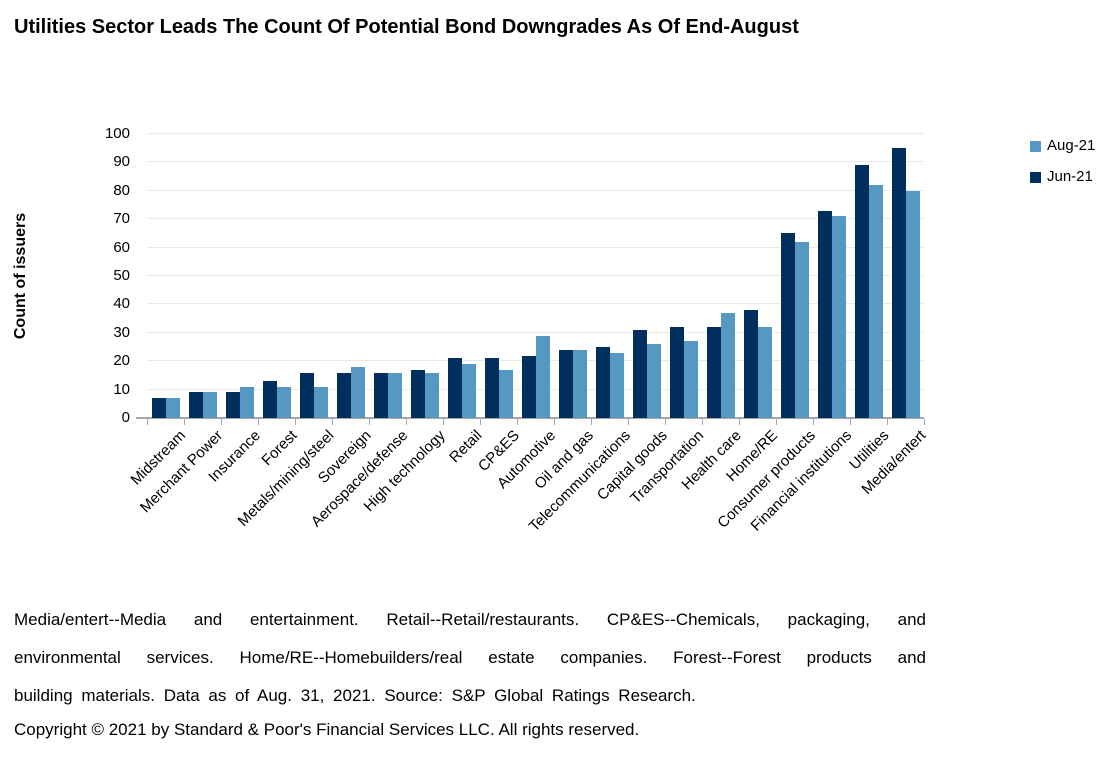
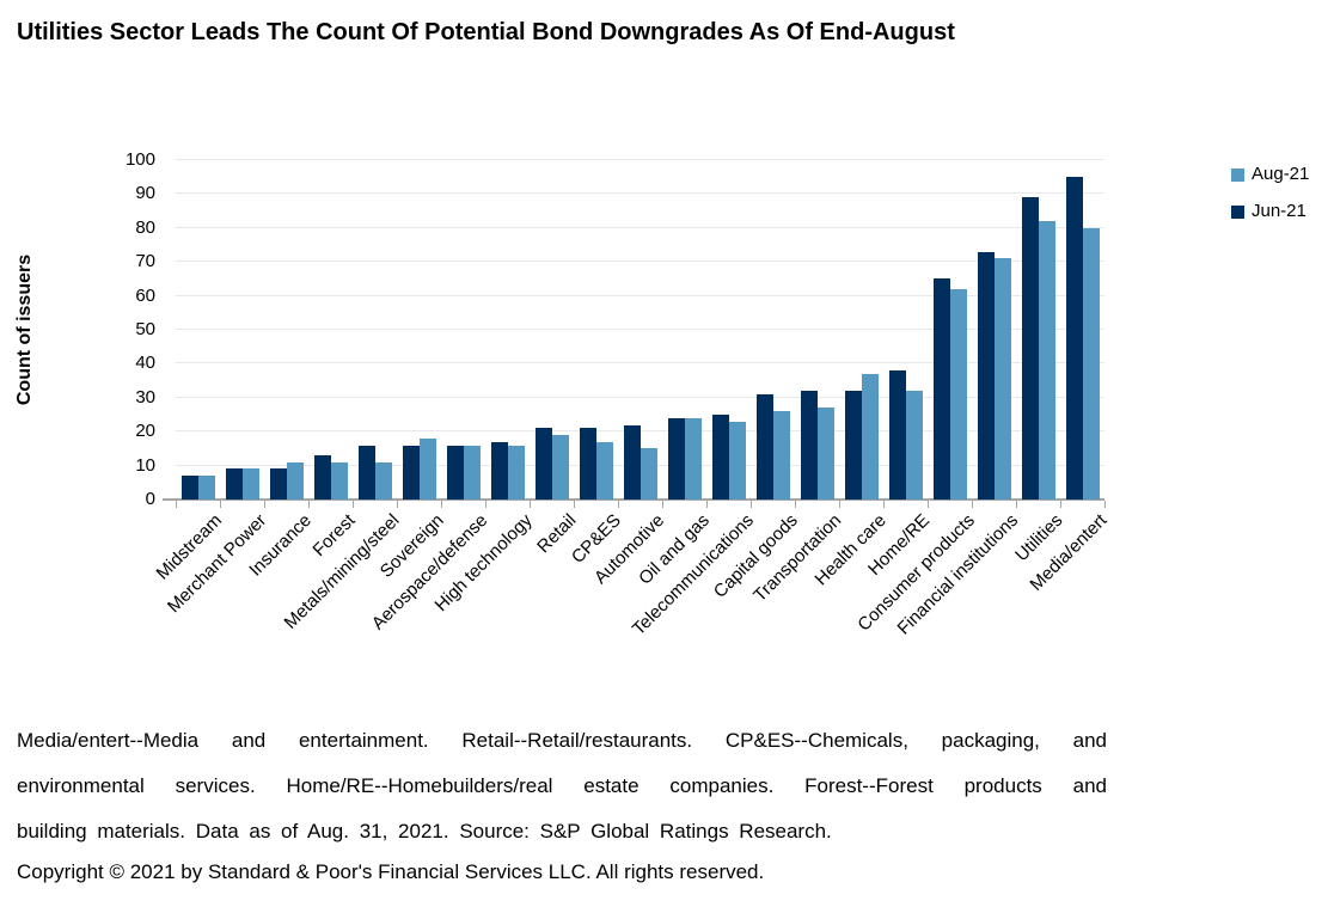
Aug-21/Automotive: 29 -> 15
